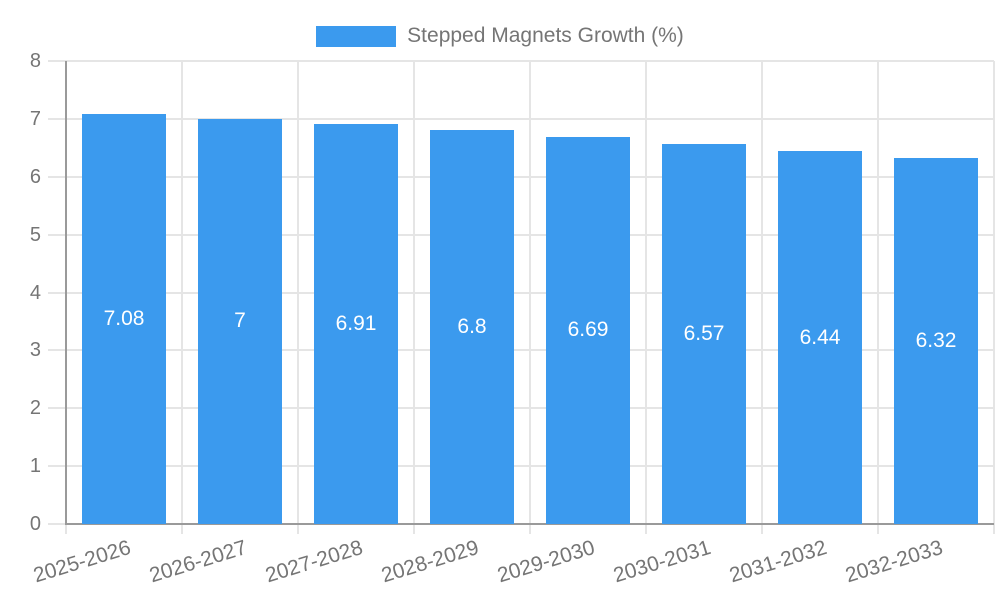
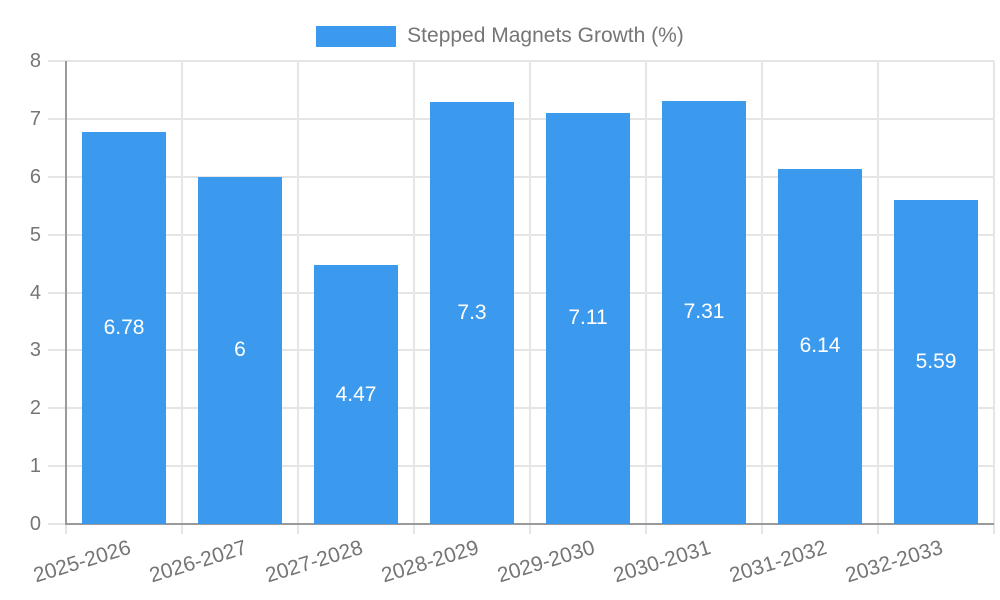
2025-2026: 7.08 -> 6.78
2026-2027: 7 -> 6
2027-2028: 6.91 -> 4.47
2028-2029: 6.8 -> 7.3
2029-2030: 6.69 -> 7.11
2030-2031: 6.57 -> 7.31
2031-2032: 6.44 -> 6.14
2032-2033: 6.32 -> 5.59
